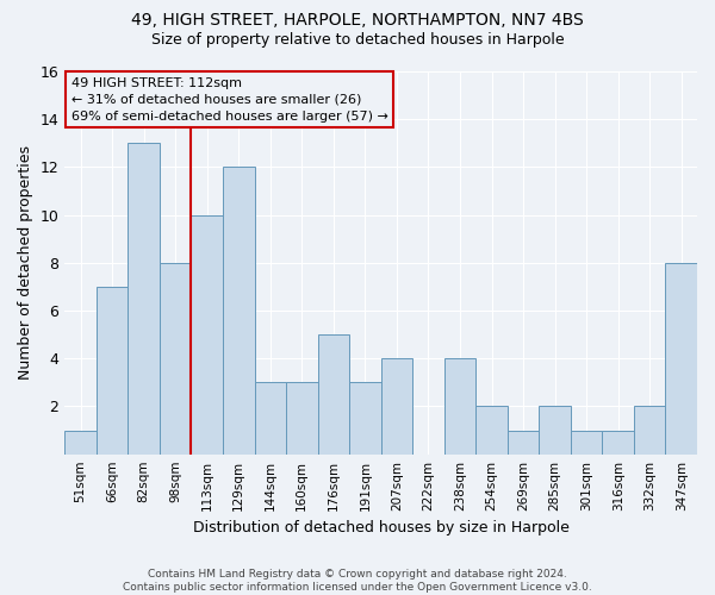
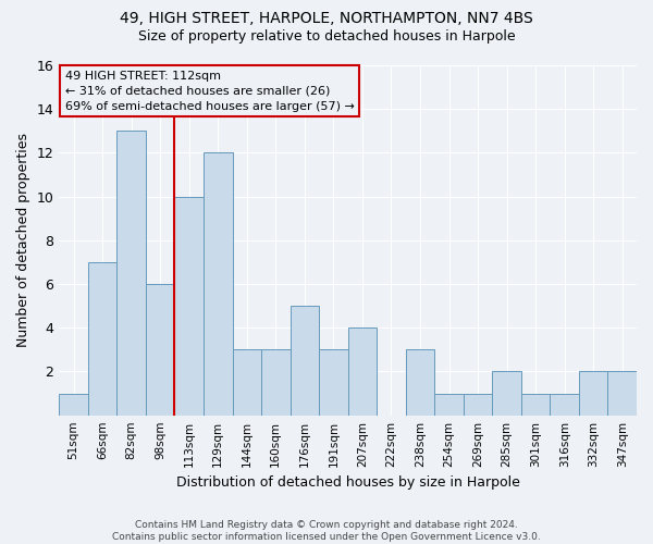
98sqm: 8 -> 6
238sqm: 4 -> 3
254sqm: 2 -> 1
347sqm: 8 -> 2
